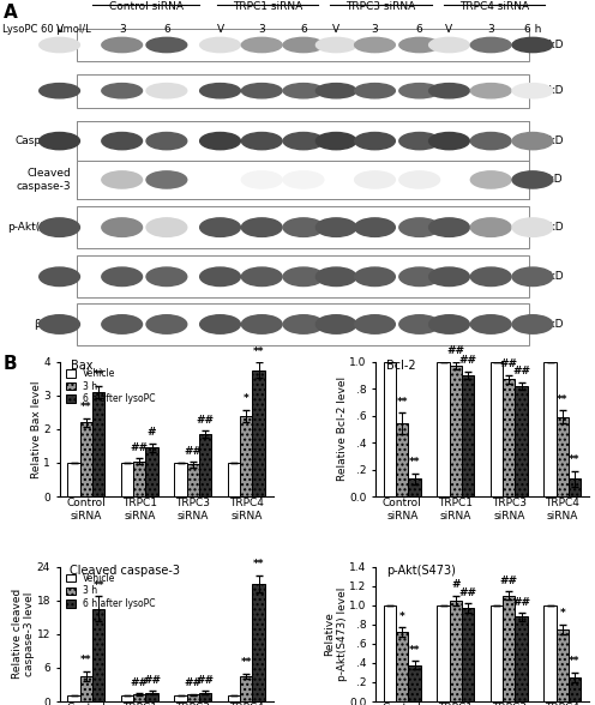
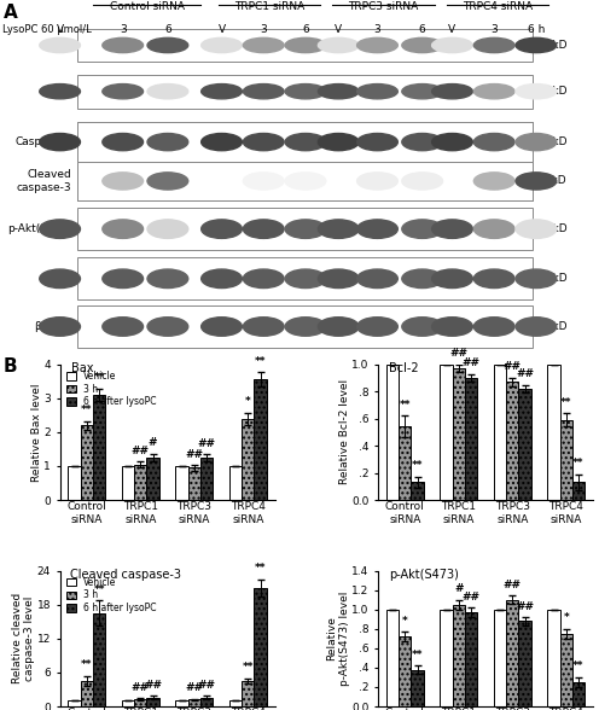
Bax/6 h after lysoPC/TRPC1 siRNA: 1.45 -> 1.25
Bax/6 h after lysoPC/TRPC3 siRNA: 1.85 -> 1.25
Bax/6 h after lysoPC/TRPC4 siRNA: 3.75 -> 3.55
